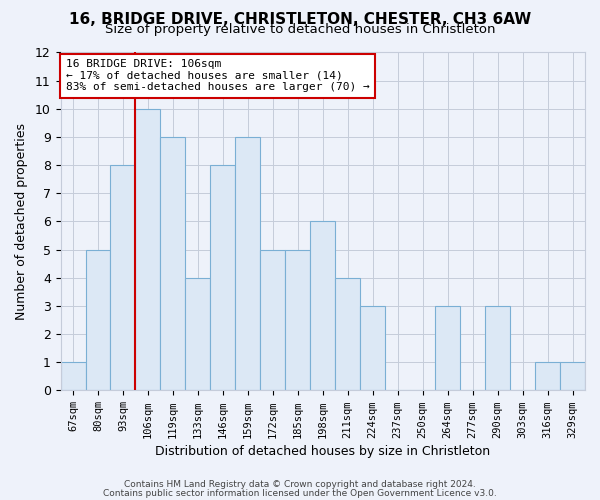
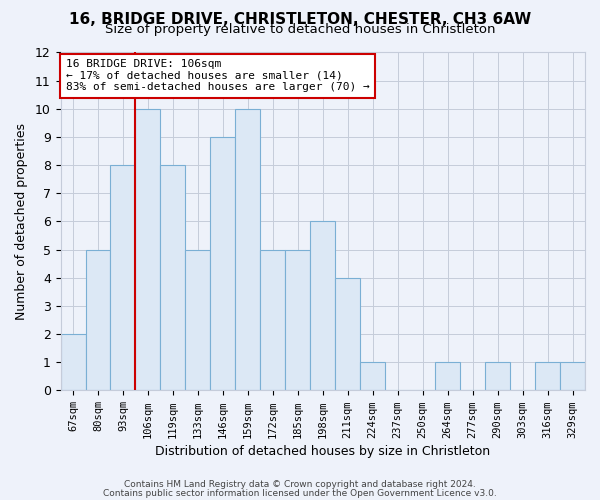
67sqm: 1 -> 2
119sqm: 9 -> 8
133sqm: 4 -> 5
146sqm: 8 -> 9
159sqm: 9 -> 10
224sqm: 3 -> 1
264sqm: 3 -> 1
290sqm: 3 -> 1
